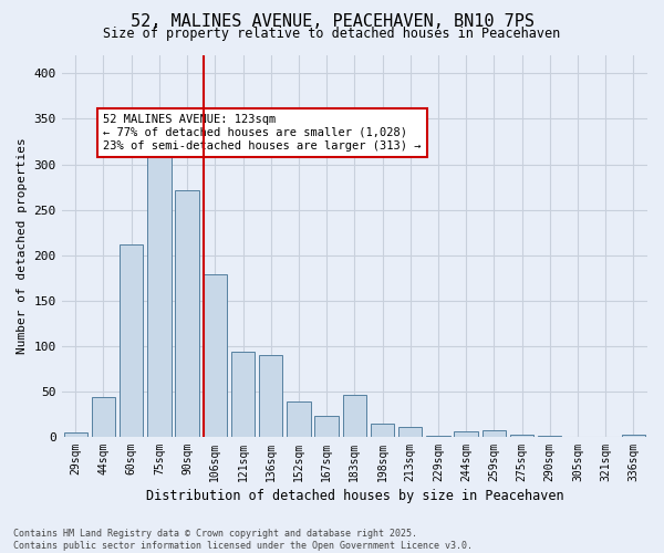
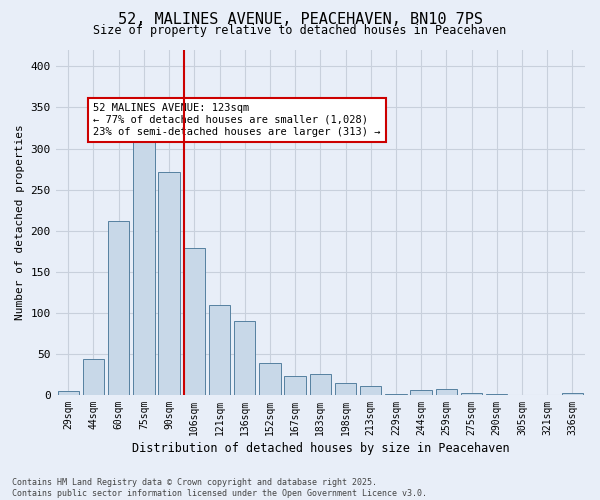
121sqm: 94 -> 110
183sqm: 46 -> 25
